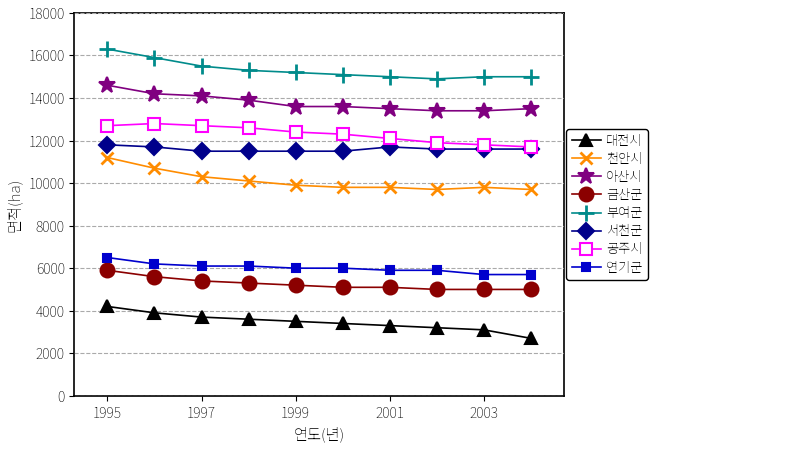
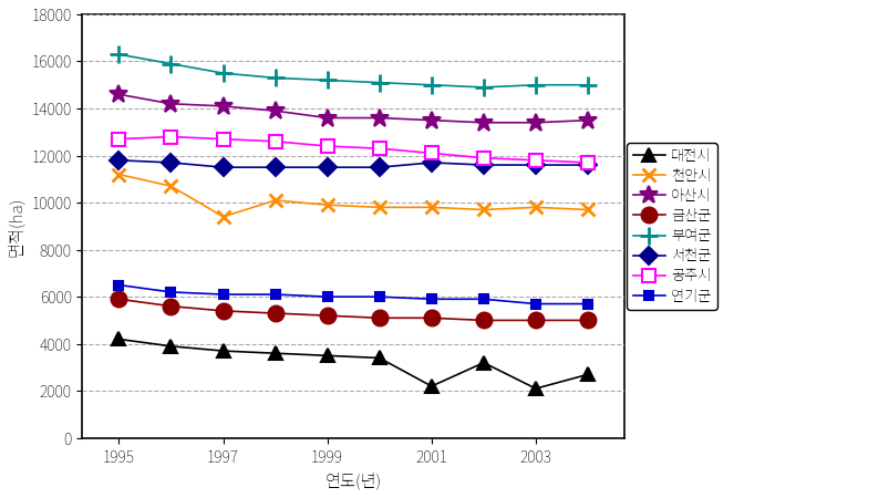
천안시/1997: 10300 -> 9400
대전시/2001: 3300 -> 2200
대전시/2003: 3100 -> 2100
